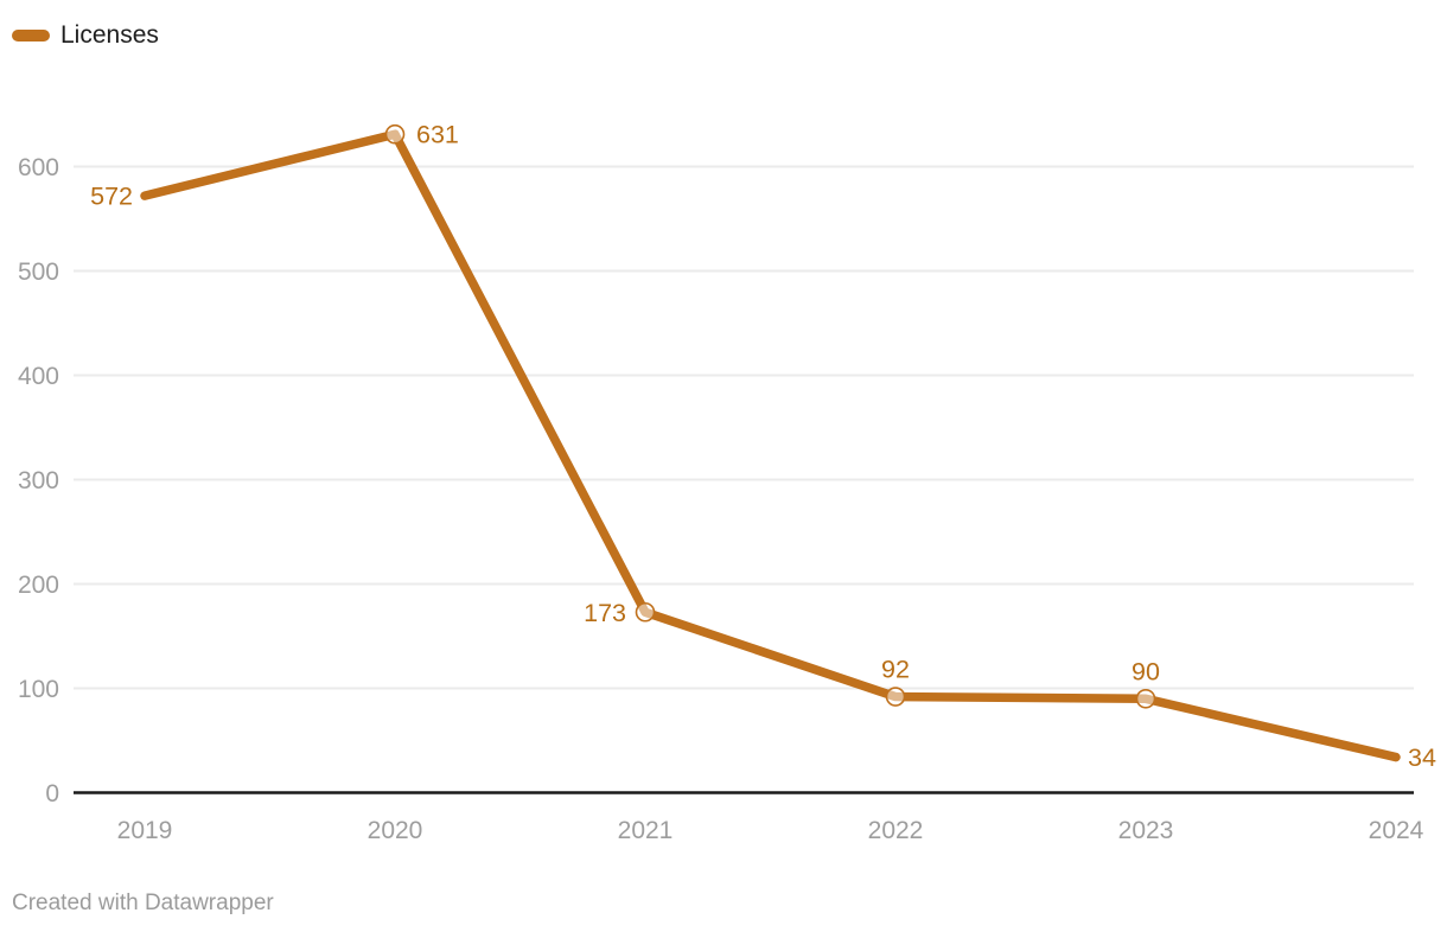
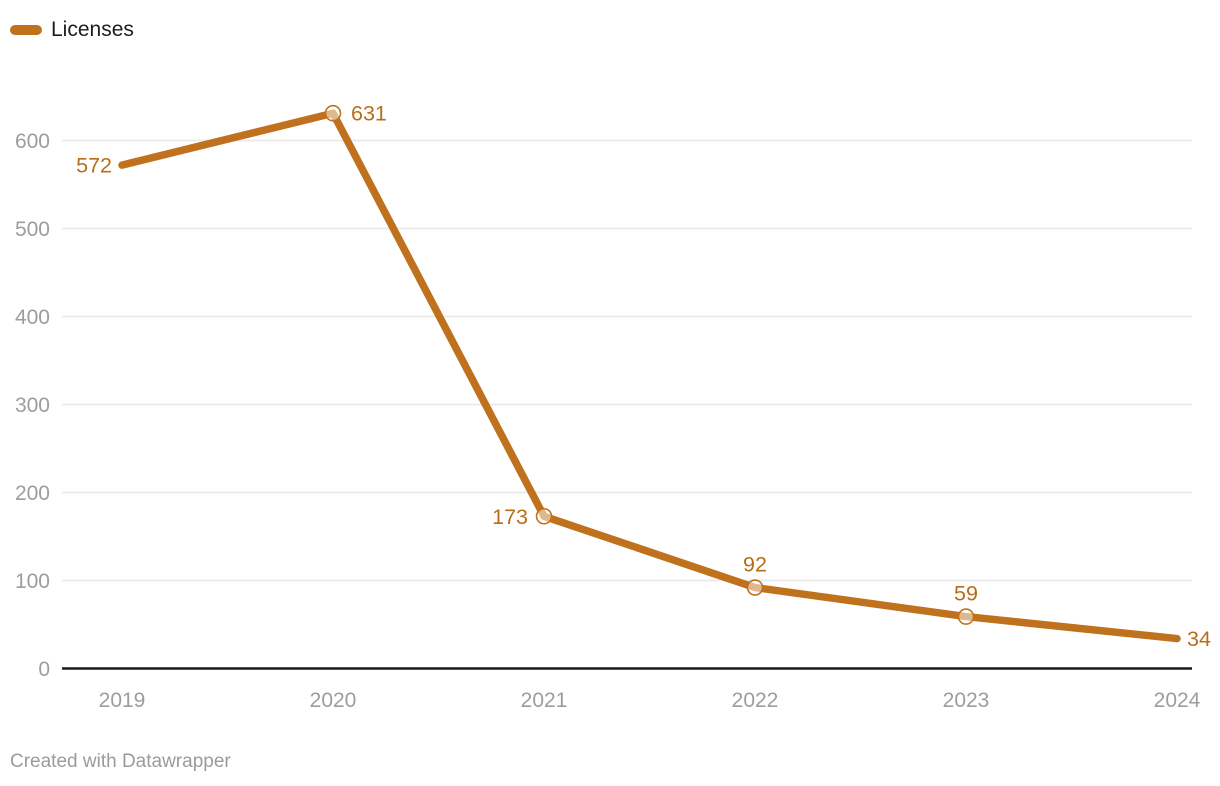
2023: 90 -> 59
